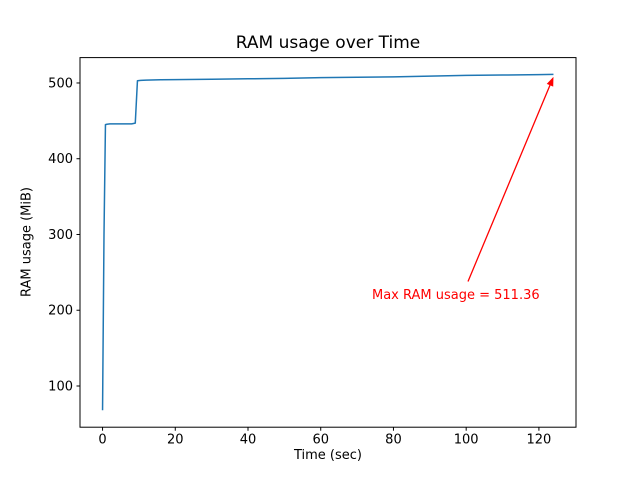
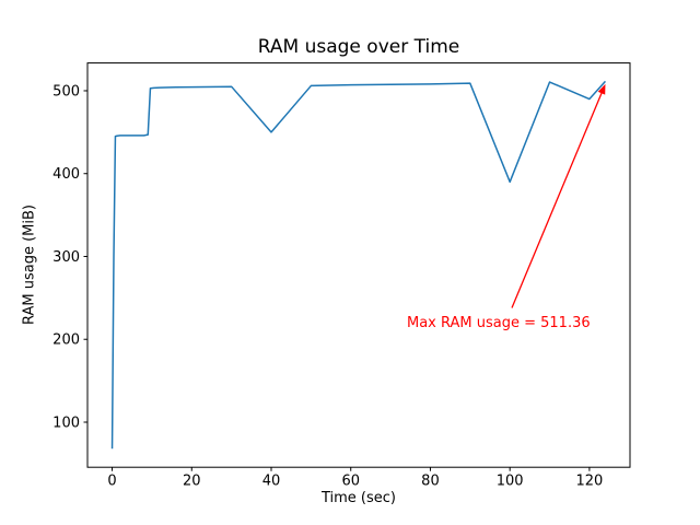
40: 510 -> 450
100: 510 -> 390
120: 510 -> 490
